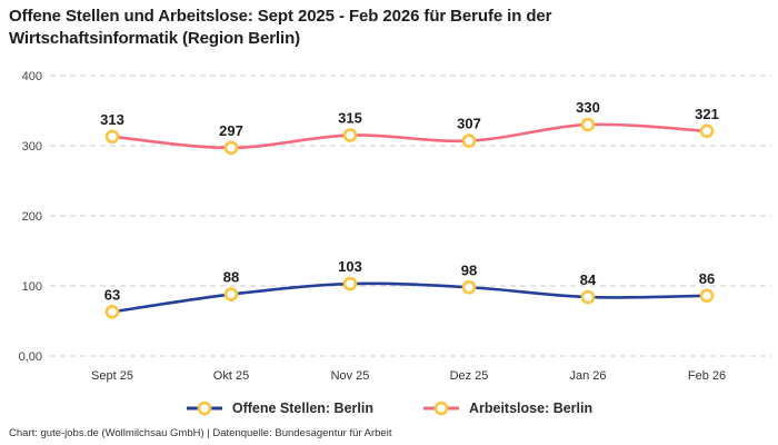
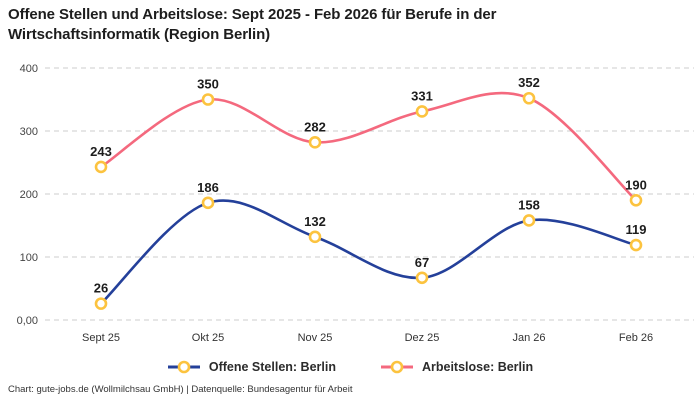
Offene Stellen: Berlin/Sept 25: 63 -> 26
Arbeitslose: Berlin/Sept 25: 313 -> 243
Offene Stellen: Berlin/Okt 25: 88 -> 186
Arbeitslose: Berlin/Okt 25: 297 -> 350
Offene Stellen: Berlin/Nov 25: 103 -> 132
Arbeitslose: Berlin/Nov 25: 315 -> 282
Offene Stellen: Berlin/Dez 25: 98 -> 67
Arbeitslose: Berlin/Dez 25: 307 -> 331
Offene Stellen: Berlin/Jan 26: 84 -> 158
Arbeitslose: Berlin/Jan 26: 330 -> 352
Offene Stellen: Berlin/Feb 26: 86 -> 119
Arbeitslose: Berlin/Feb 26: 321 -> 190
